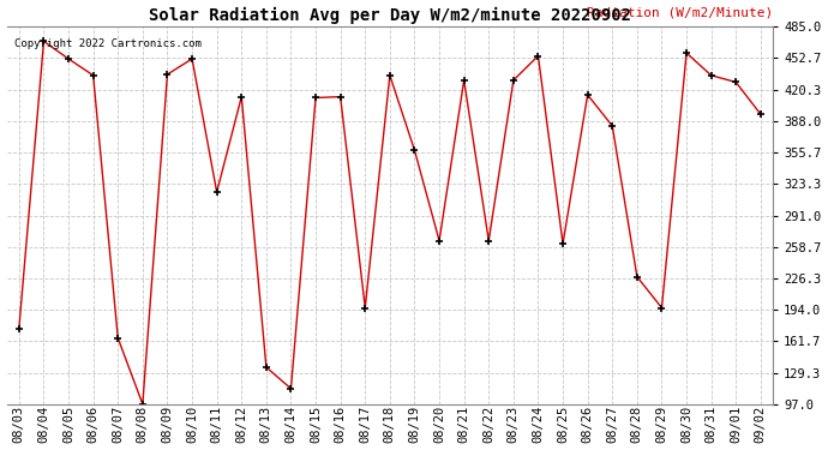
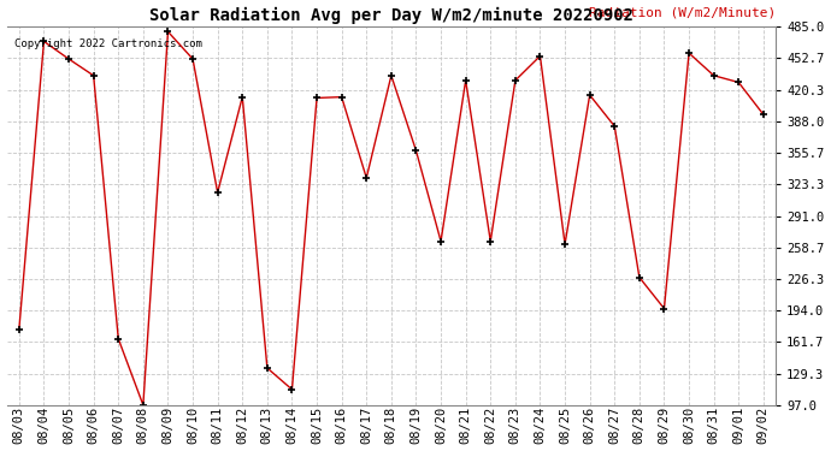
08/09: 436 -> 480
08/17: 196 -> 330
